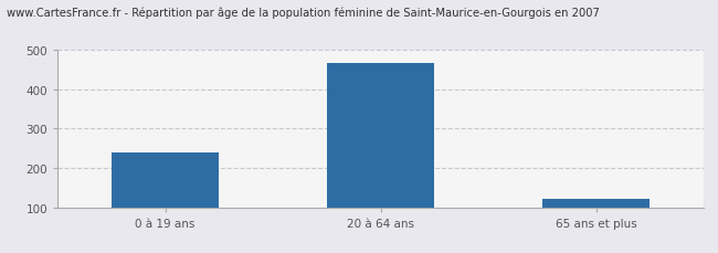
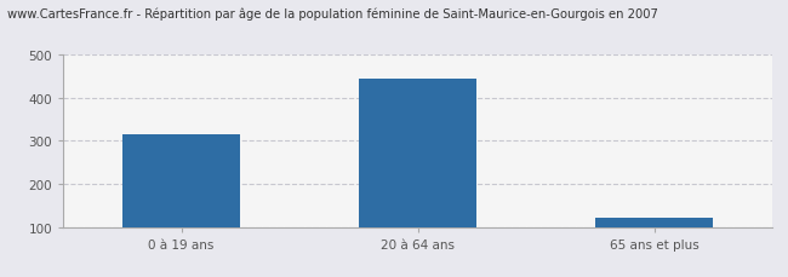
0 à 19 ans: 238 -> 315
20 à 64 ans: 465 -> 445
